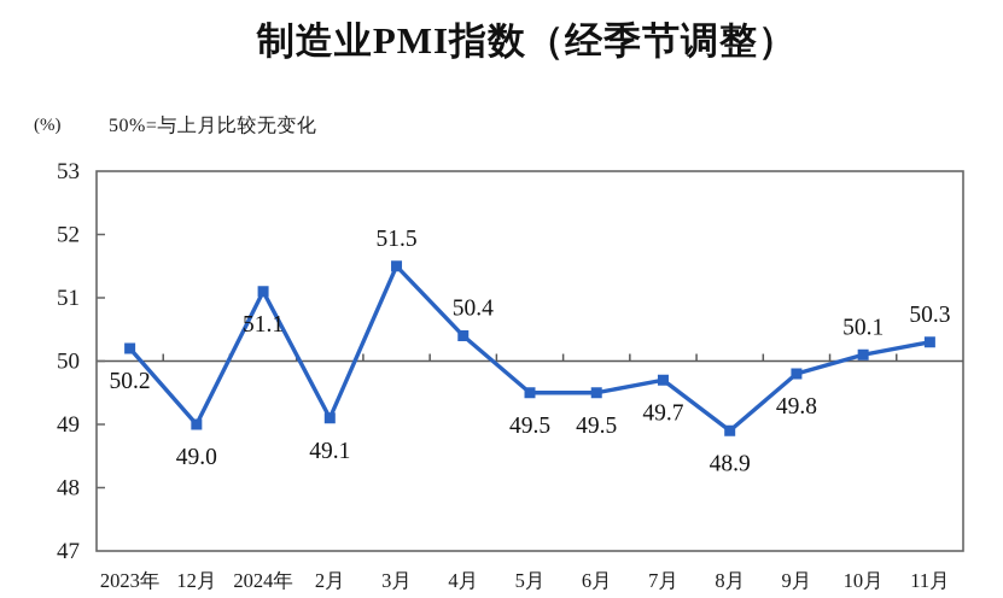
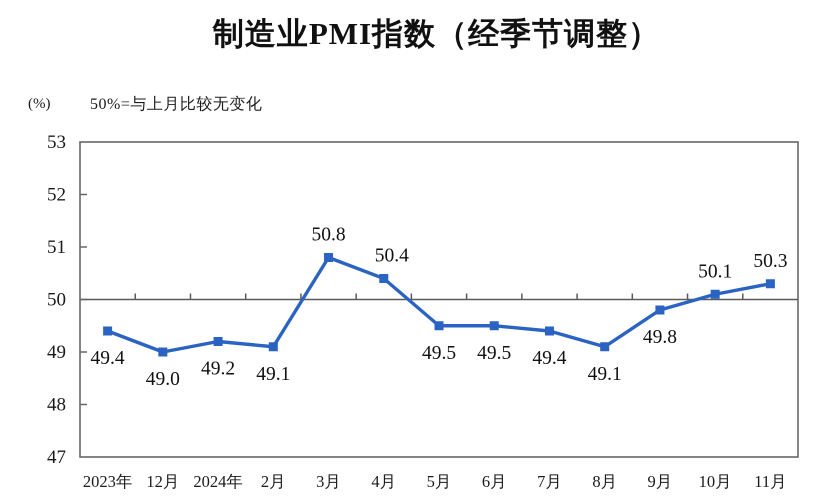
2023年: 50.2 -> 49.4
2024年: 51.1 -> 49.2
3月: 51.5 -> 50.8
7月: 49.7 -> 49.4
8月: 48.9 -> 49.1
